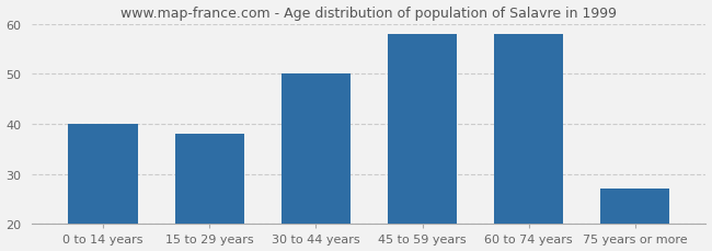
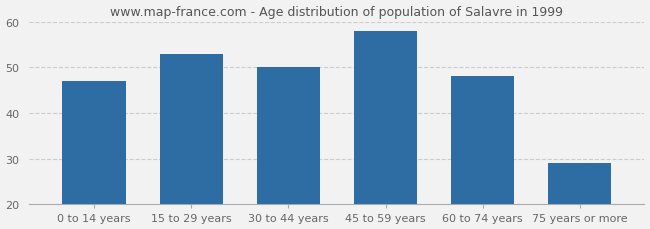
0 to 14 years: 40 -> 47
15 to 29 years: 38 -> 53
60 to 74 years: 58 -> 48
75 years or more: 27 -> 29
